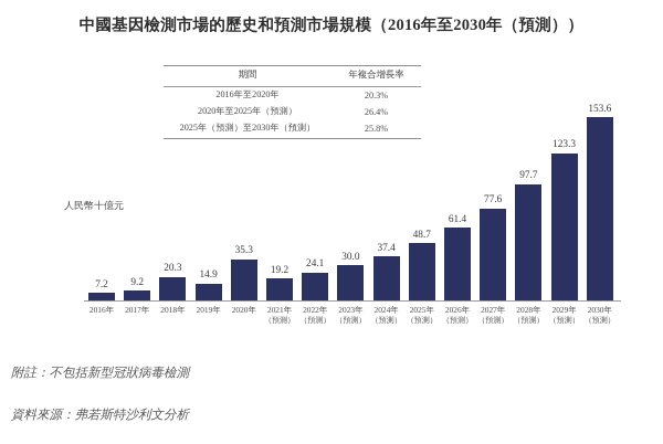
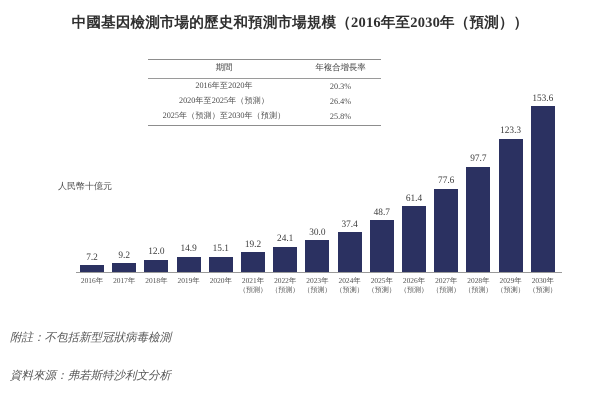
2018年: 20.3 -> 12.0
2020年: 35.3 -> 15.1
